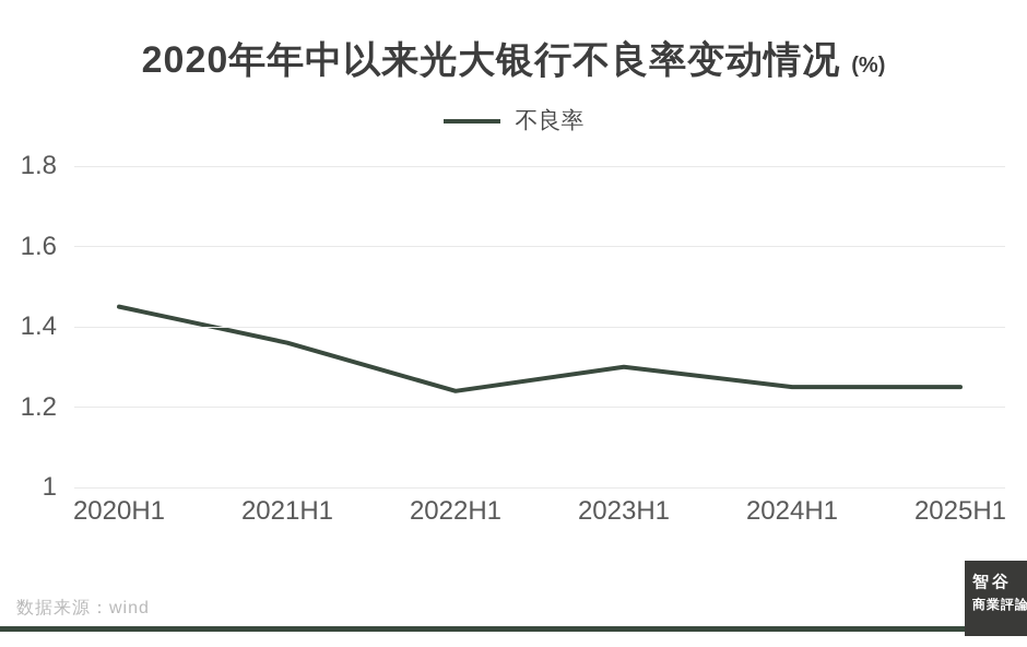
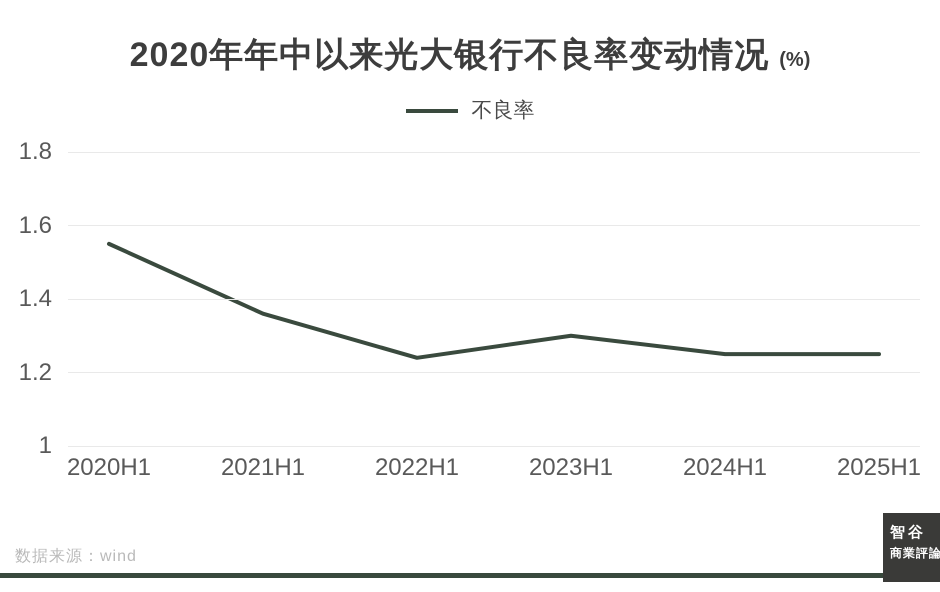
2020H1: 1.45 -> 1.55
